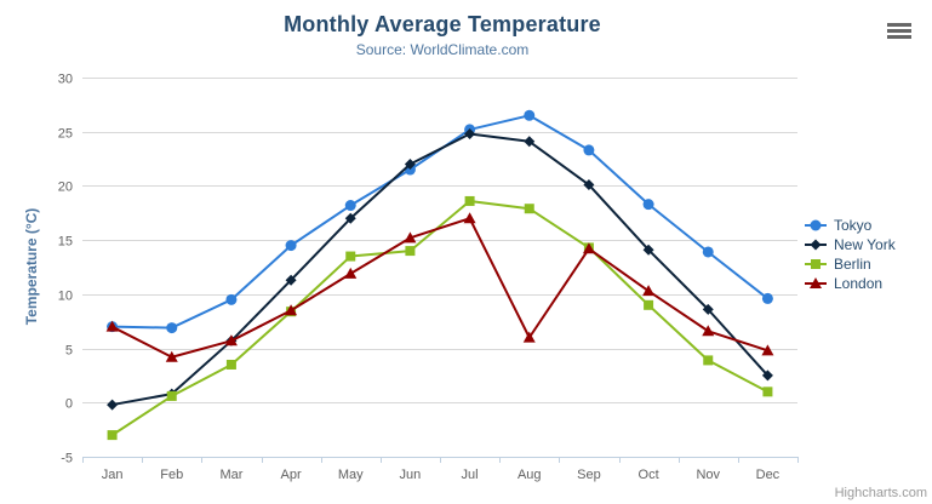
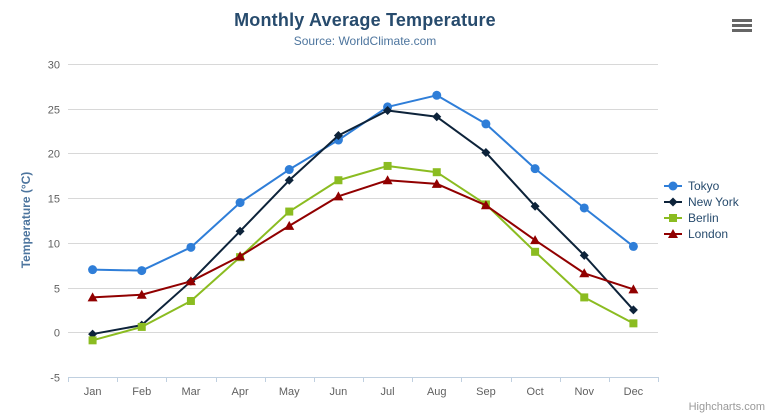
Berlin/Jan: -3 -> -1
London/Jan: 7 -> 4
Berlin/Jun: 14 -> 17
London/Aug: 6 -> 17
